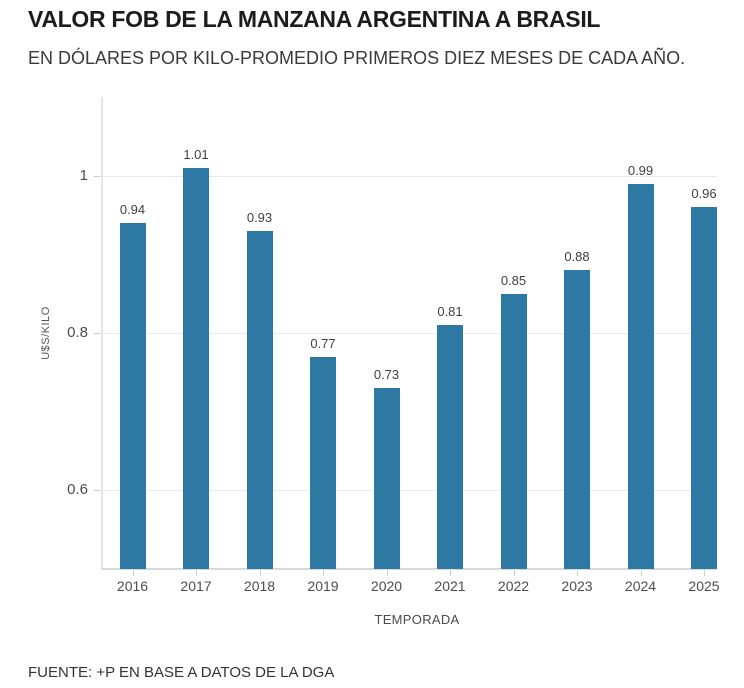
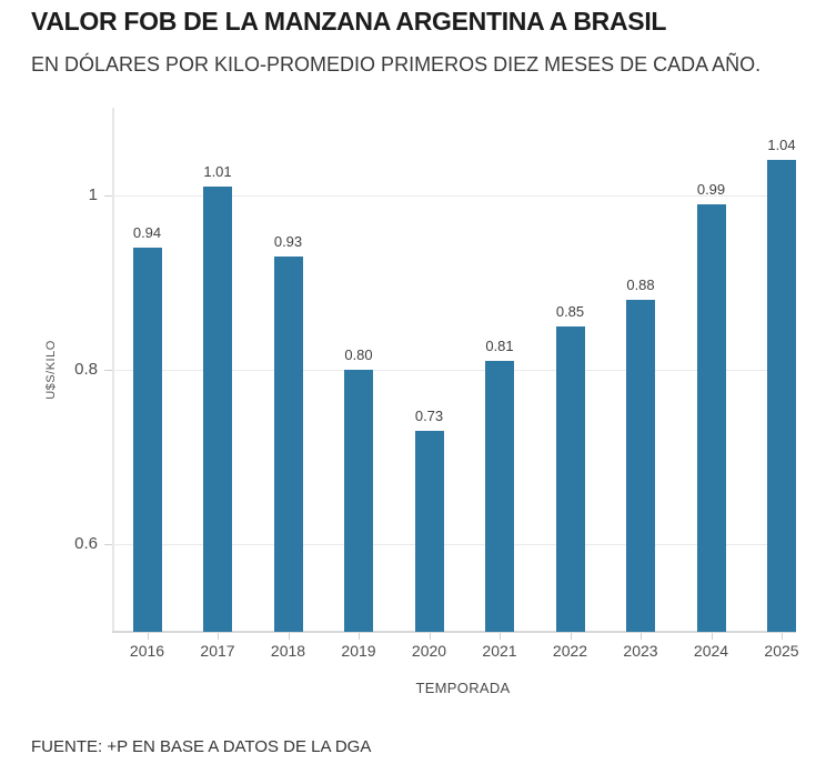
2019: 0.77 -> 0.80
2025: 0.96 -> 1.04
